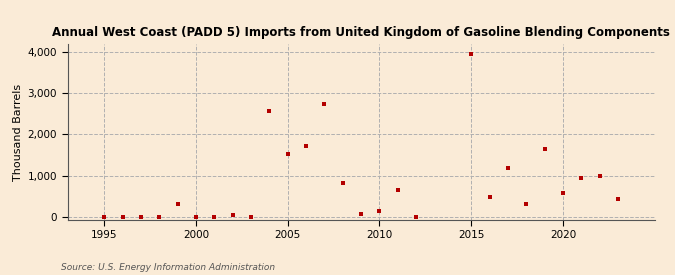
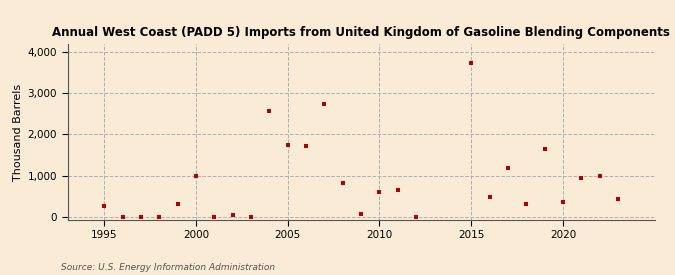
1995: 0 -> 250
2000: 0 -> 1,000
2005: 1,530 -> 1,750
2010: 140 -> 600
2015: 3,950 -> 3,750
2020: 570 -> 350
